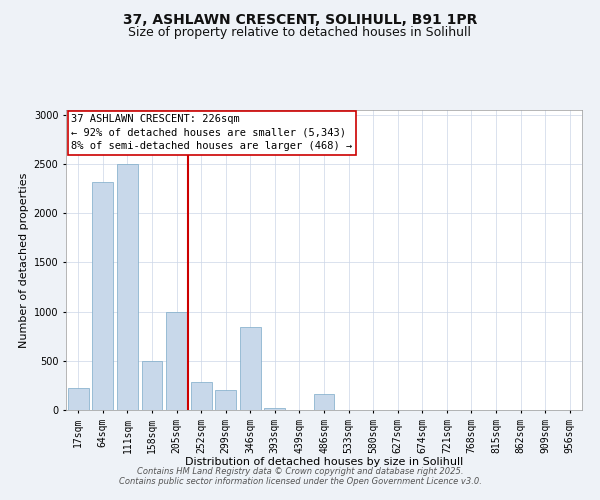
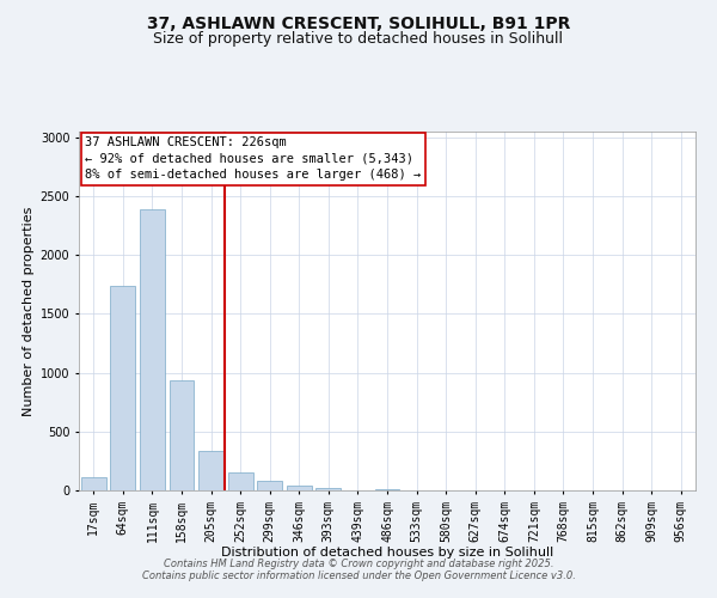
17sqm: 220 -> 110
64sqm: 2320 -> 1740
111sqm: 2500 -> 2390
158sqm: 500 -> 940
205sqm: 1000 -> 340
252sqm: 280 -> 160
299sqm: 200 -> 80
346sqm: 840 -> 40
486sqm: 160 -> 20
